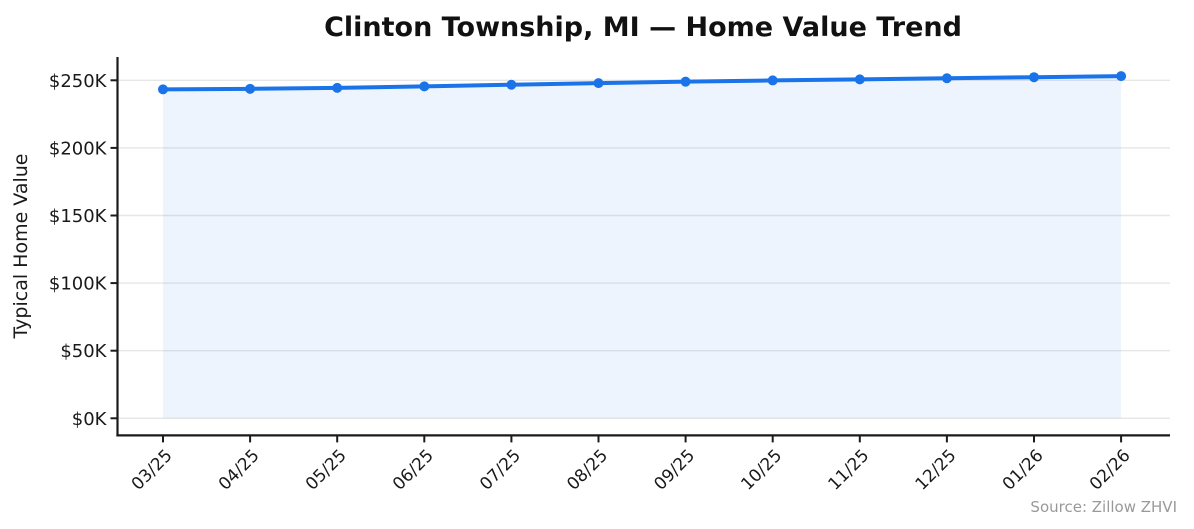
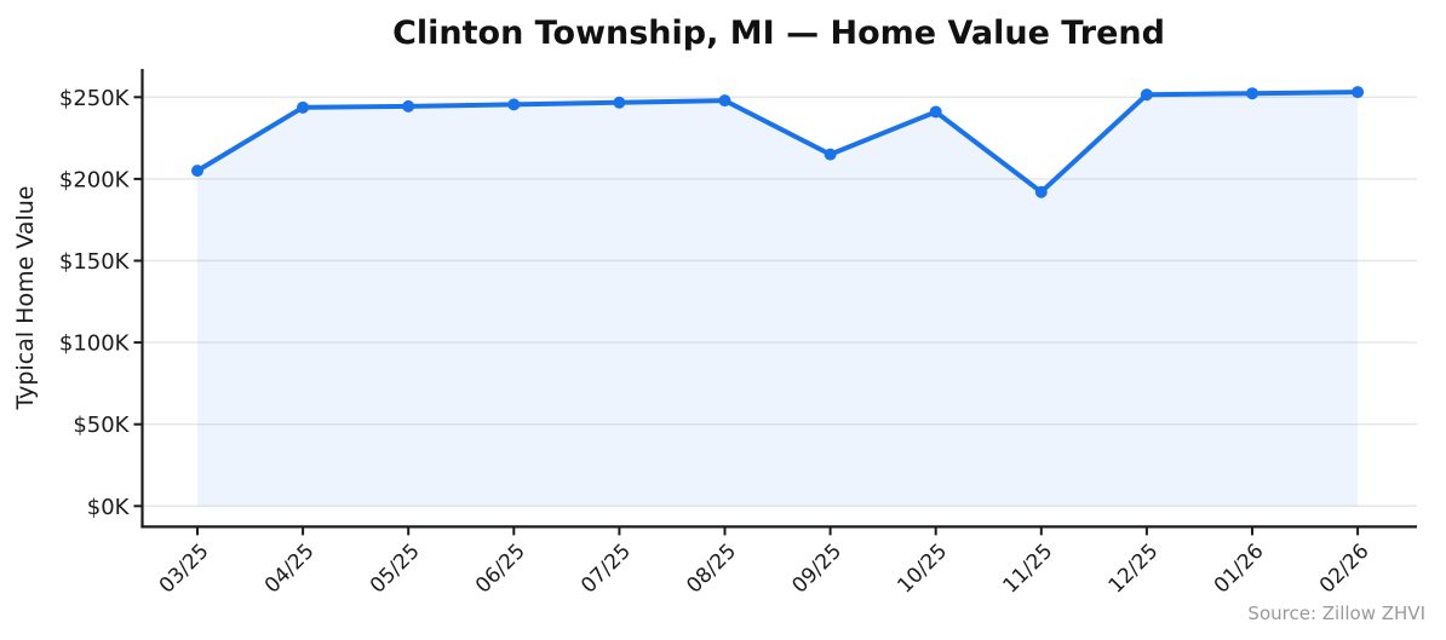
03/25: $243K -> $205K
09/25: $249K -> $215K
10/25: $250K -> $241K
11/25: $251K -> $192K
